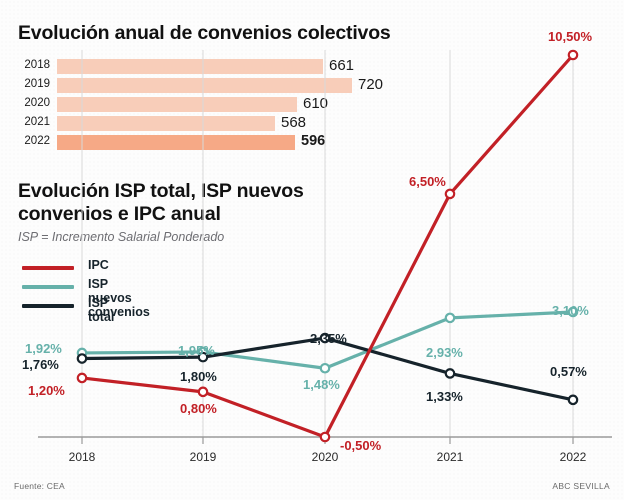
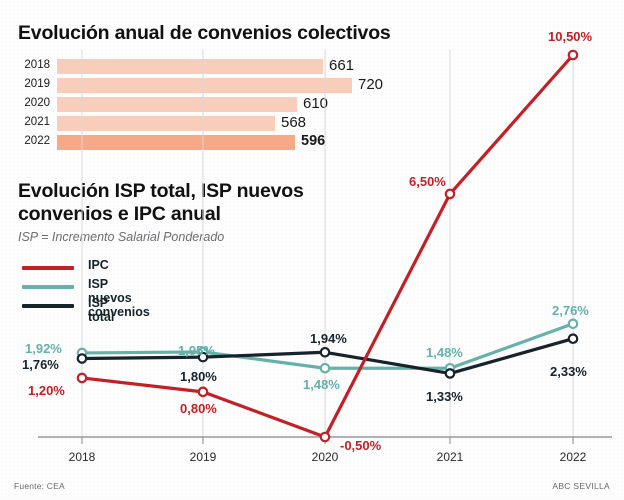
Evolución ISP total, ISP nuevos convenios e IPC anual/ISP total/2020: 2,35% -> 1,94%
Evolución ISP total, ISP nuevos convenios e IPC anual/ISP nuevos convenios/2021: 2,93% -> 1,48%
Evolución ISP total, ISP nuevos convenios e IPC anual/ISP nuevos convenios/2022: 3,10% -> 2,76%
Evolución ISP total, ISP nuevos convenios e IPC anual/ISP total/2022: 0,57% -> 2,33%
